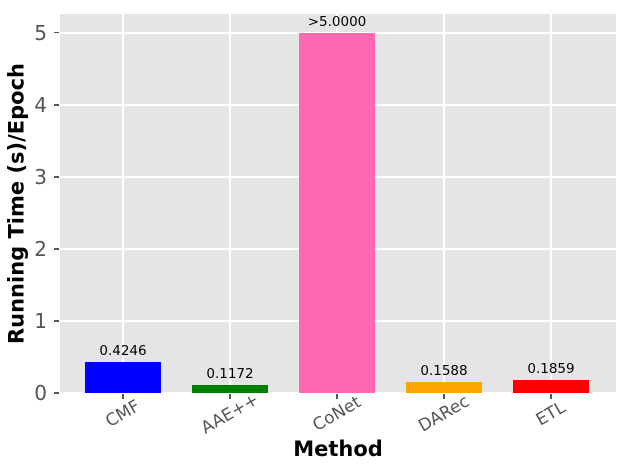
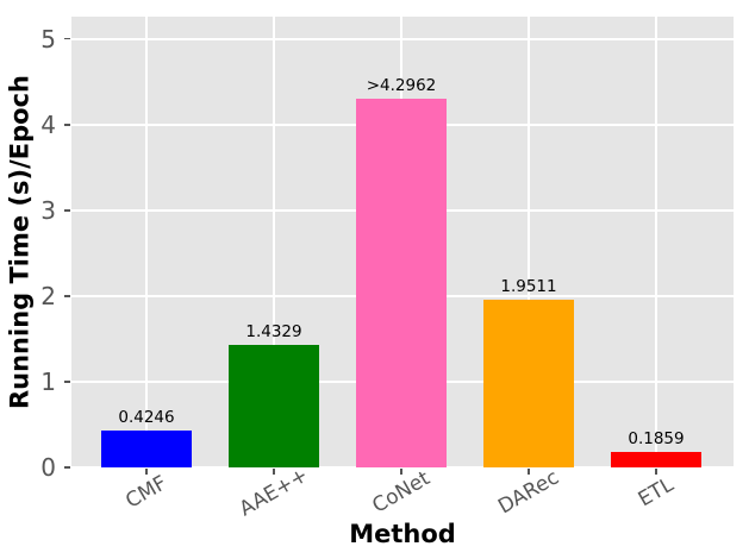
AAE++: 0.1172 -> 1.4329
CoNet: 5.0000 -> 4.2962
DARec: 0.1588 -> 1.9511
